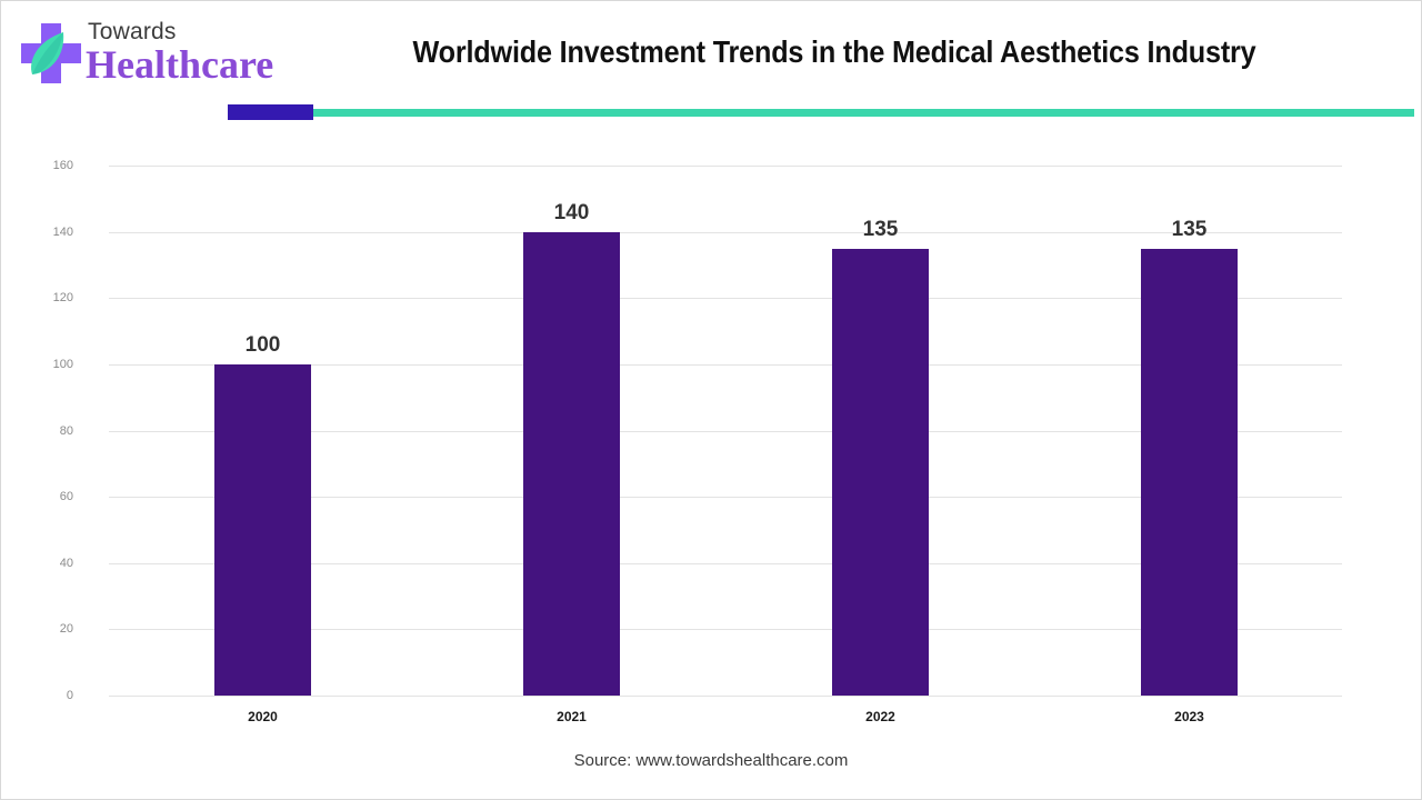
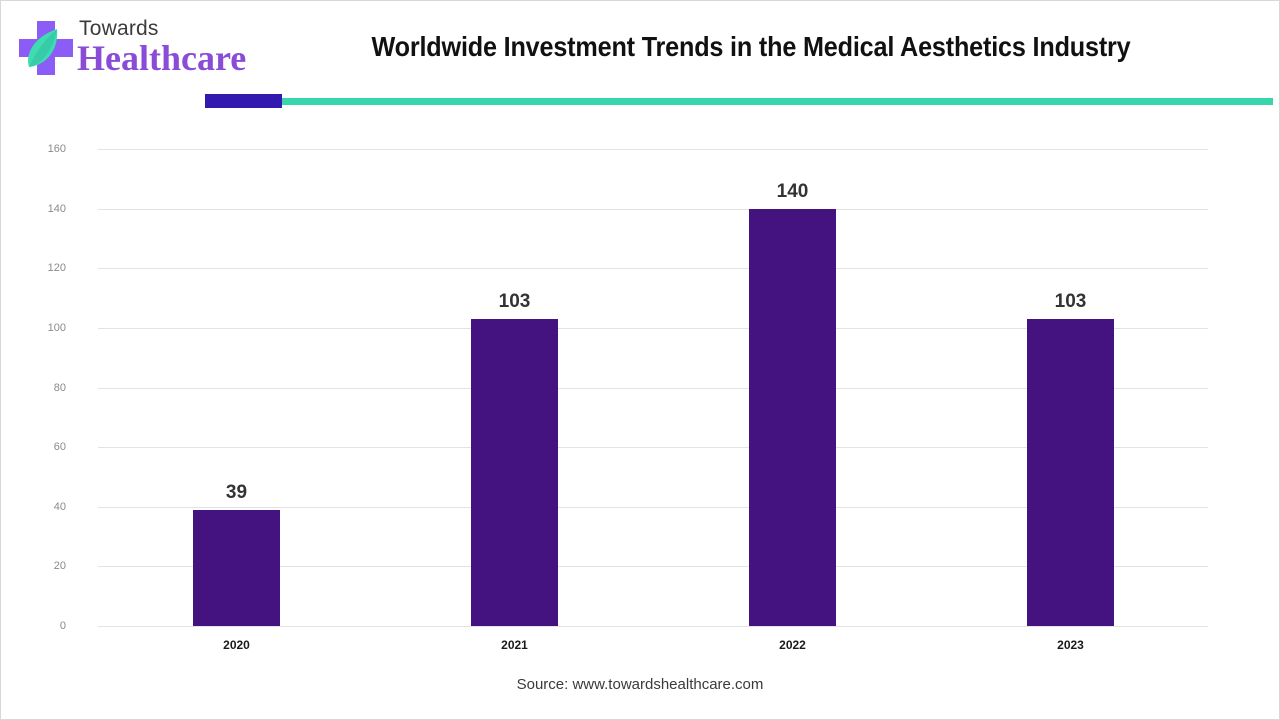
2020: 100 -> 39
2021: 140 -> 103
2022: 135 -> 140
2023: 135 -> 103
